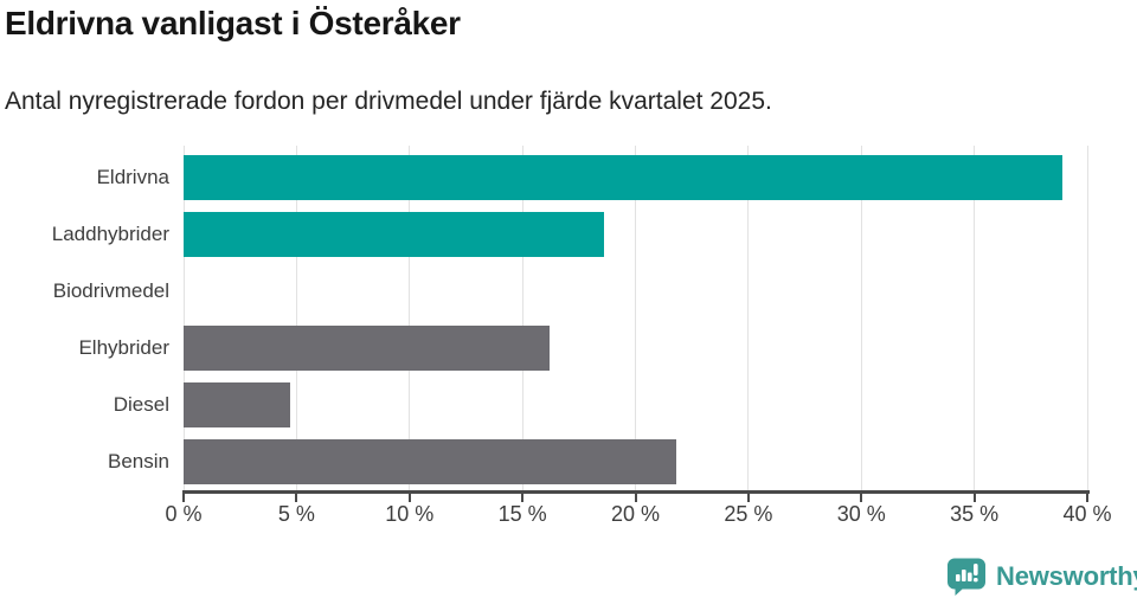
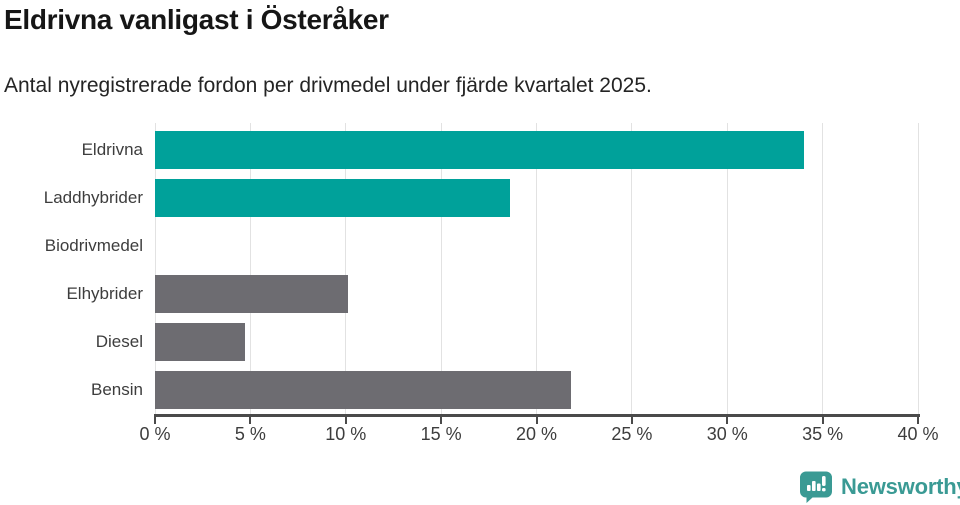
Eldrivna: 38.9% -> 34.0%
Elhybrider: 16.2% -> 10.1%
